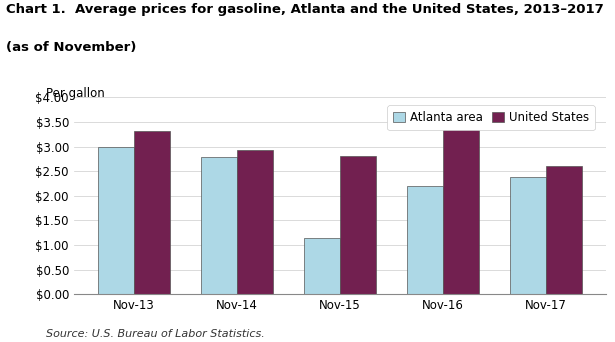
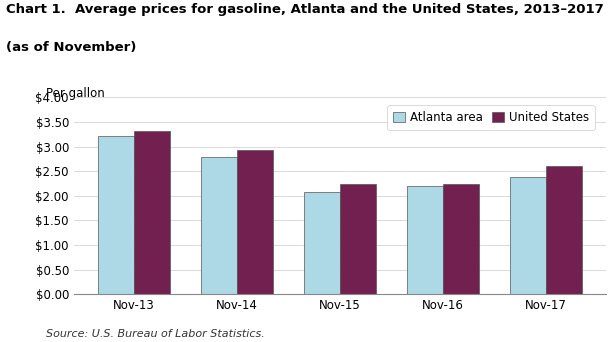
Atlanta area/Nov-13: $3.00 -> $3.22
Atlanta area/Nov-15: $1.15 -> $2.07
United States/Nov-15: $2.80 -> $2.25
United States/Nov-16: $3.40 -> $2.25
